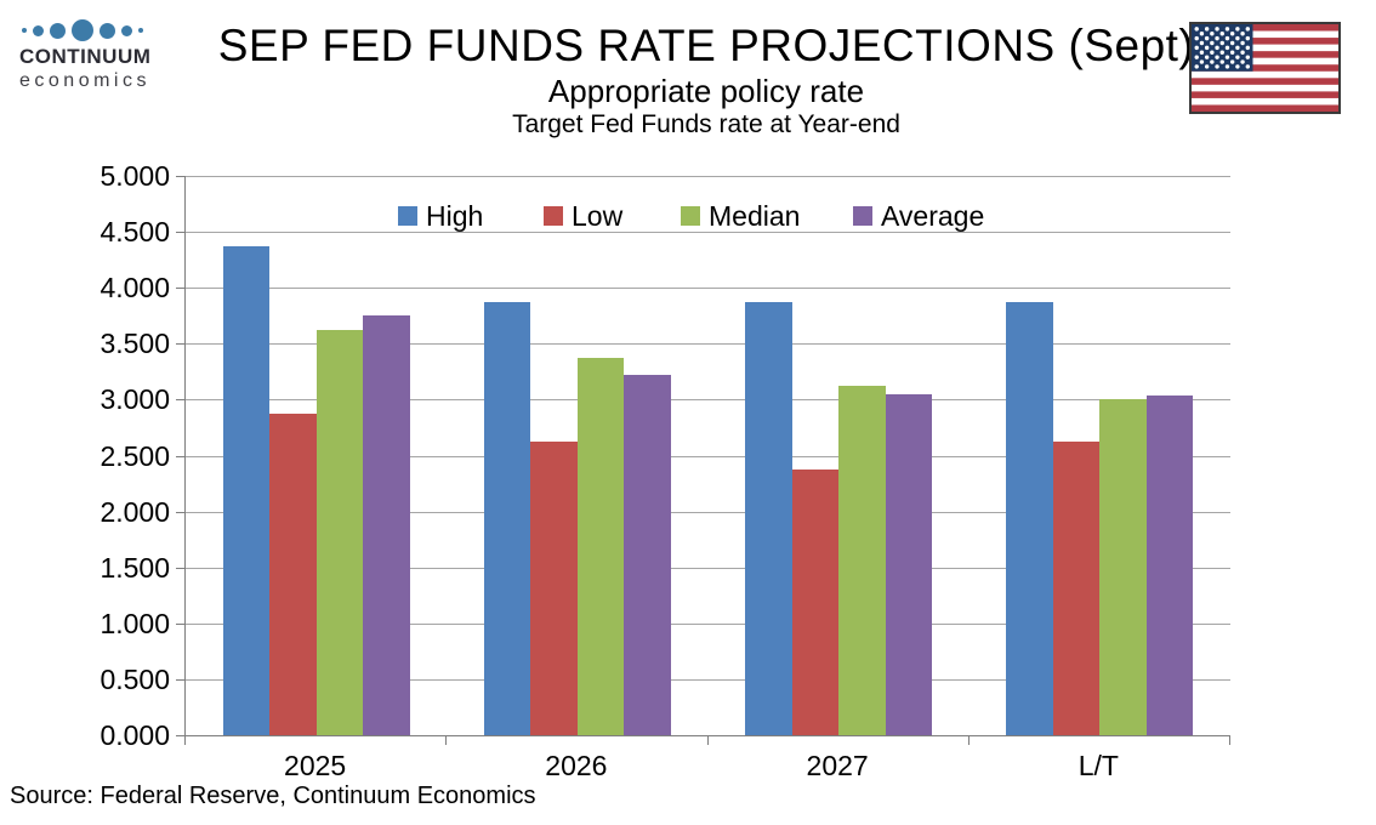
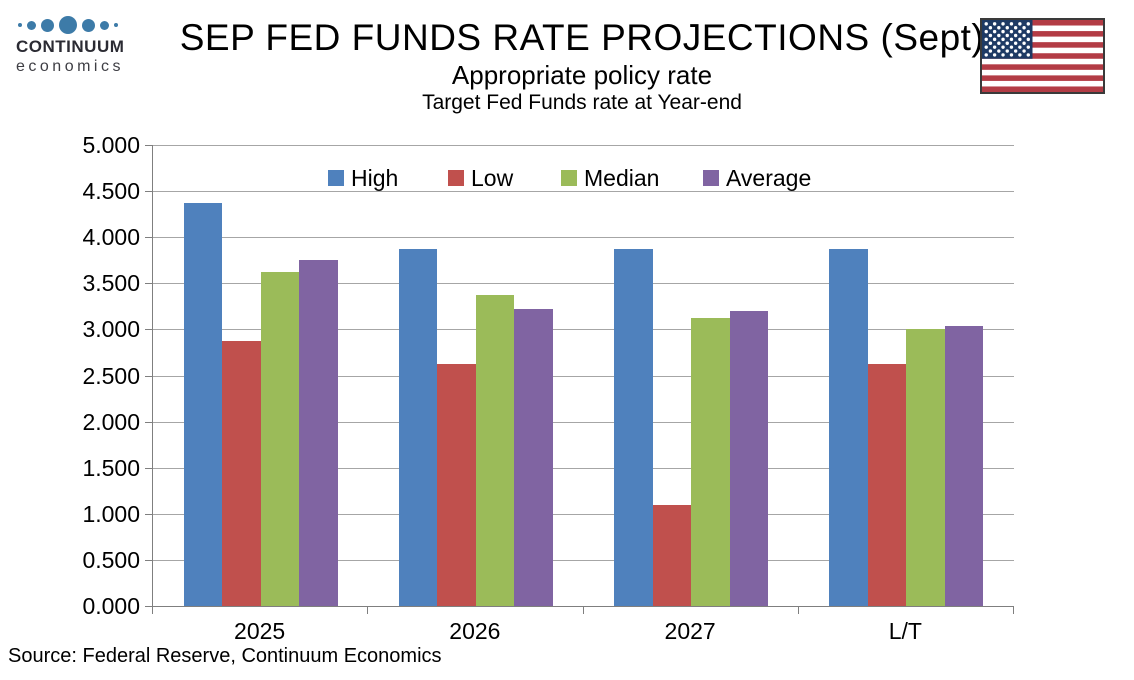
Low/2027: 2.4 -> 1.1
Average/2027: 3.0 -> 3.2
